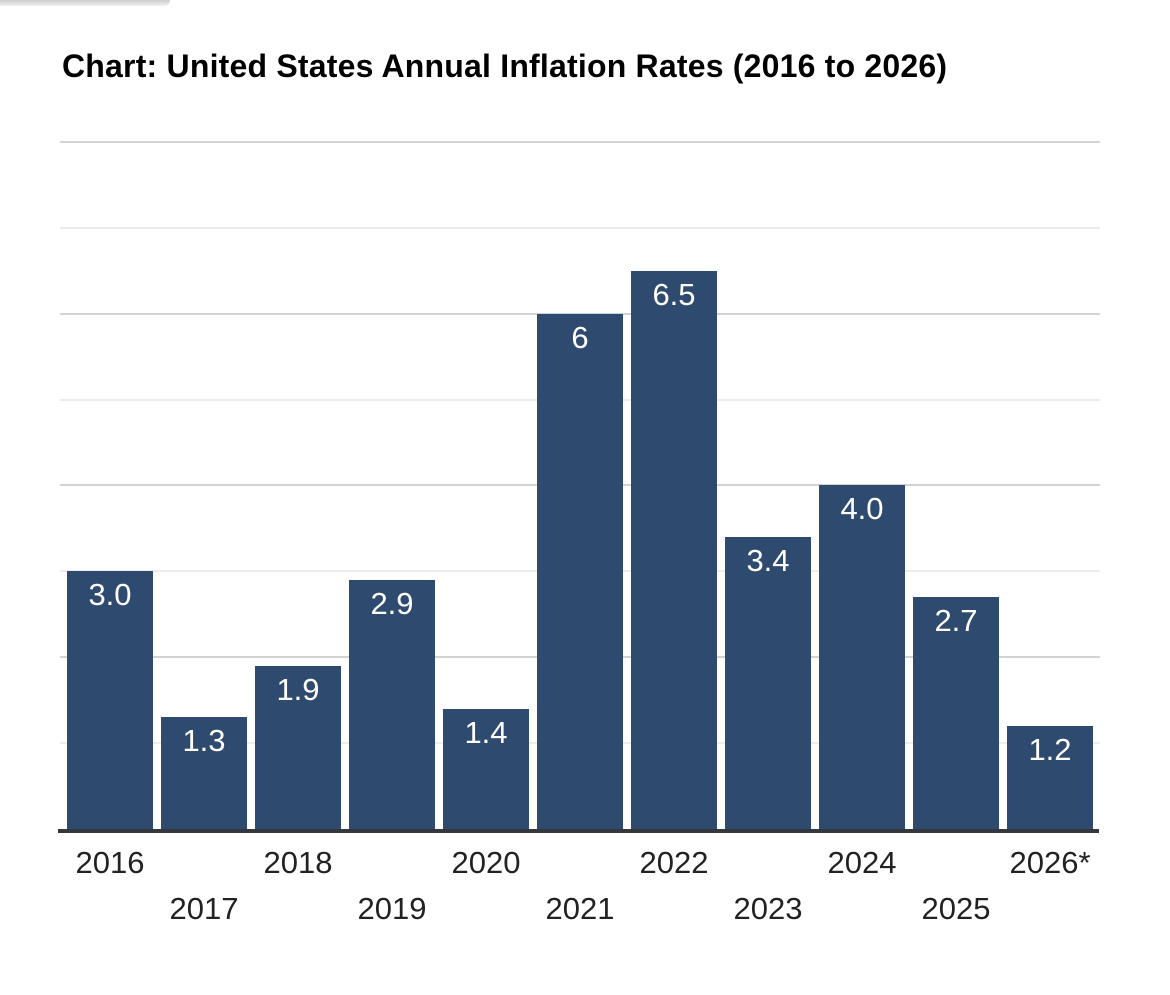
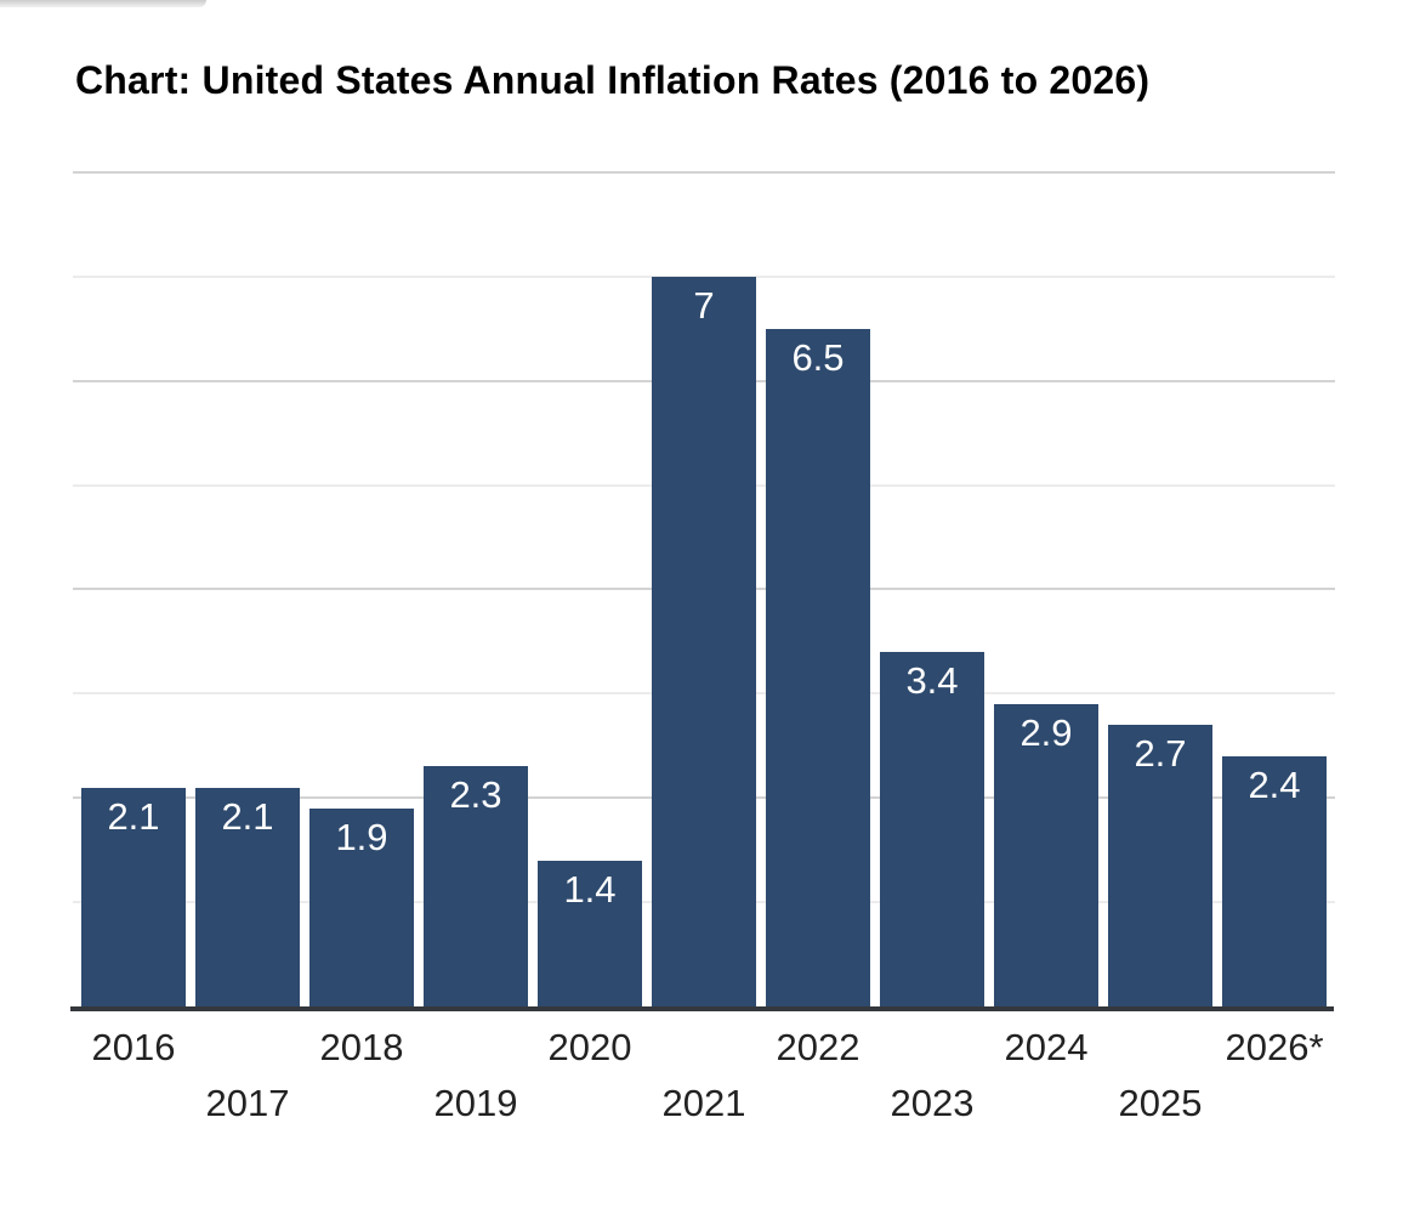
2016: 3.0 -> 2.1
2017: 1.3 -> 2.1
2019: 2.9 -> 2.3
2021: 6 -> 7
2024: 4.0 -> 2.9
2026*: 1.2 -> 2.4
